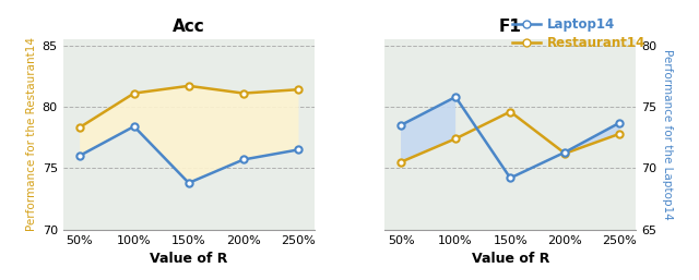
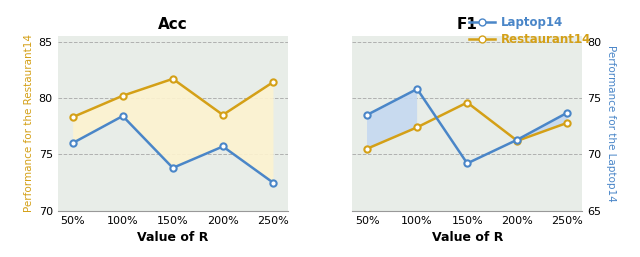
Acc/Restaurant14/100%: 81.1 -> 80.2
Acc/Restaurant14/200%: 81.1 -> 78.5
Acc/Laptop14/250%: 76.5 -> 72.5
